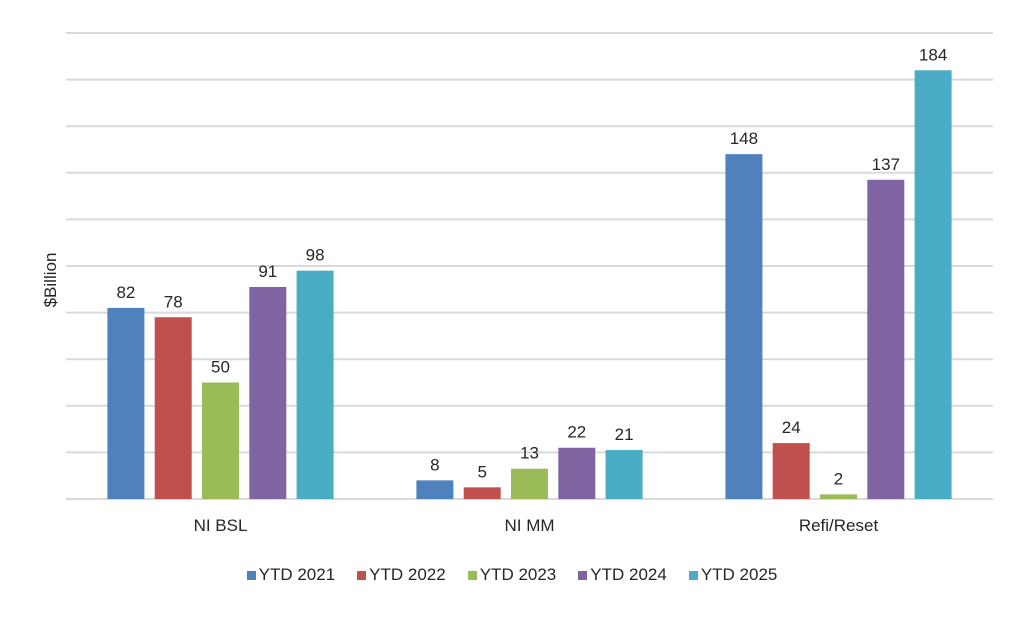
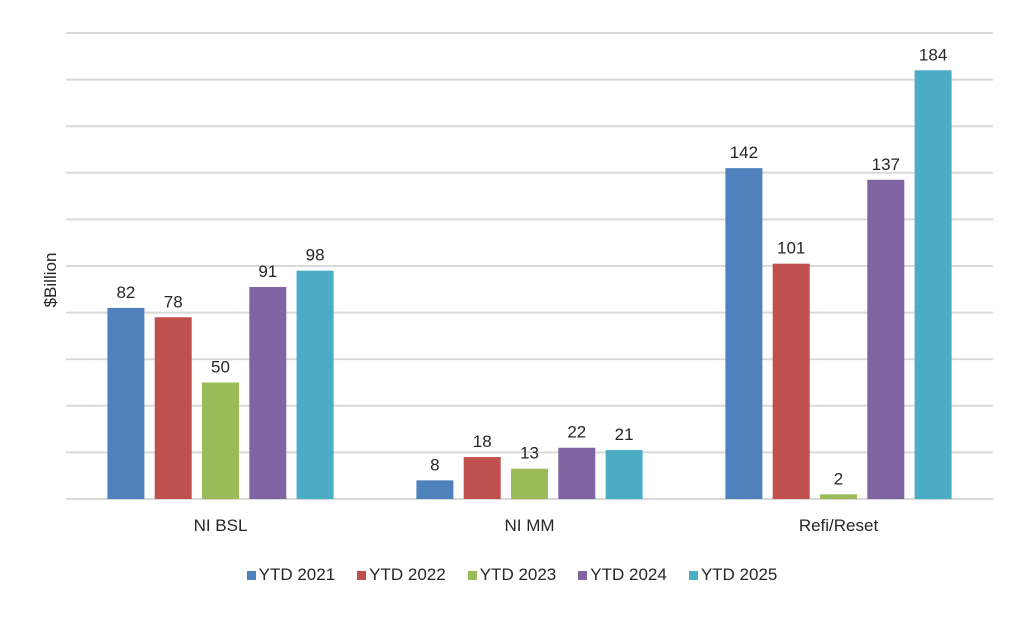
YTD 2022/NI MM: 5 -> 18
YTD 2021/Refi/Reset: 148 -> 142
YTD 2022/Refi/Reset: 24 -> 101
